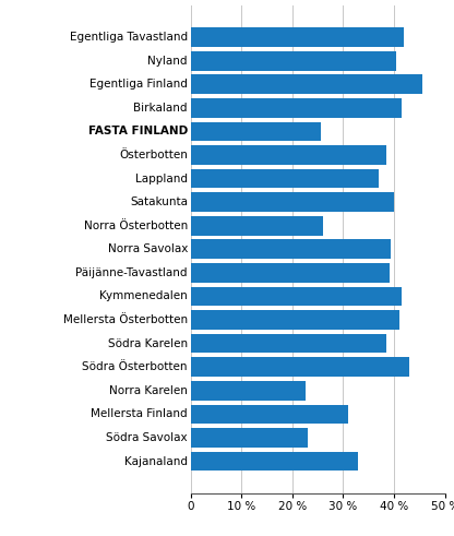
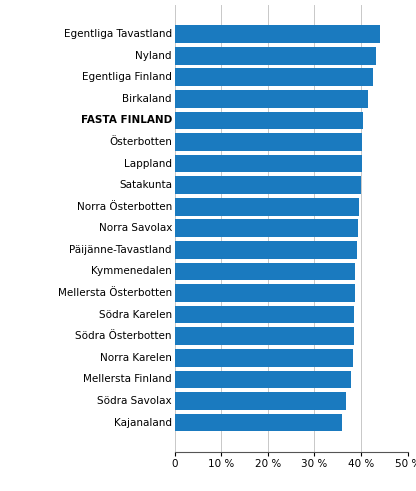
Egentliga Tavastland: 42.0 % -> 44.0 %
Nyland: 40.5 % -> 43.2 %
Egentliga Finland: 45.5 % -> 42.5 %
FASTA FINLAND: 25.5 % -> 40.5 %
Österbotten: 38.5 % -> 40.3 %
Lappland: 37.0 % -> 40.1 %
Norra Österbotten: 26.0 % -> 39.5 %
Kymmenedalen: 41.5 % -> 38.8 %
Mellersta Österbotten: 41.0 % -> 38.7 %
Södra Österbotten: 43.0 % -> 38.4 %
Norra Karelen: 22.5 % -> 38.2 %
Mellersta Finland: 31.0 % -> 37.8 %
Södra Savolax: 23.0 % -> 36.8 %
Kajanaland: 33.0 % -> 35.8 %
